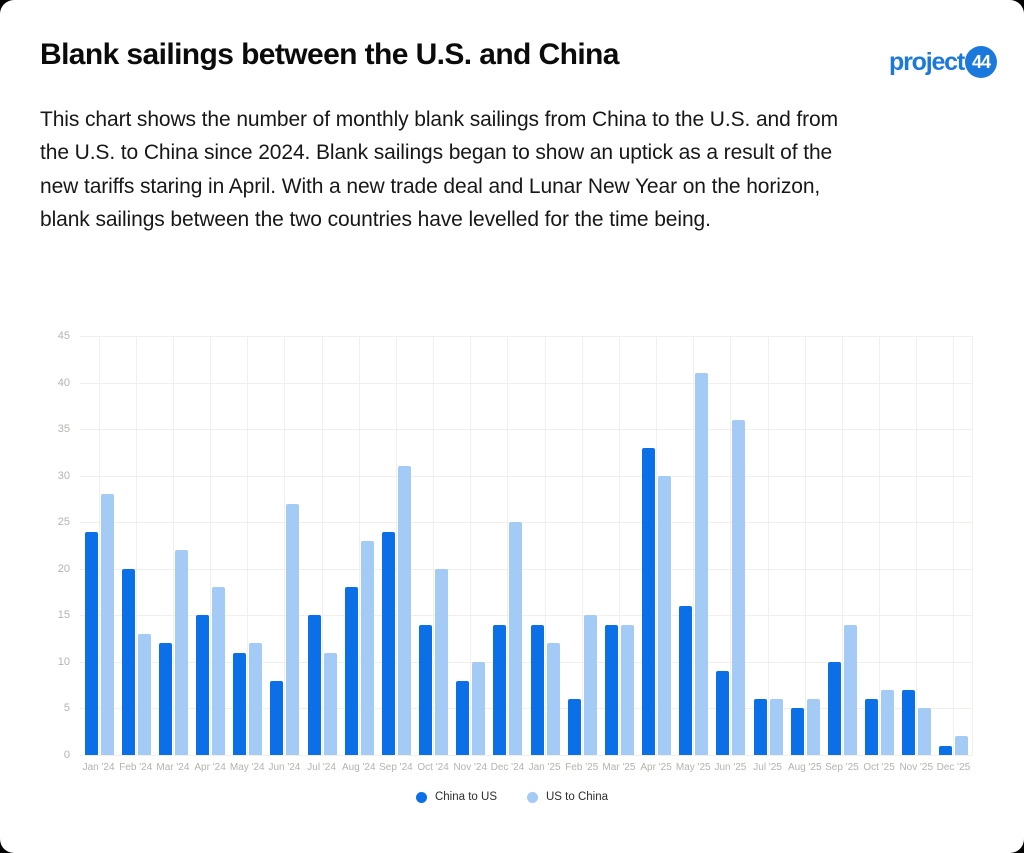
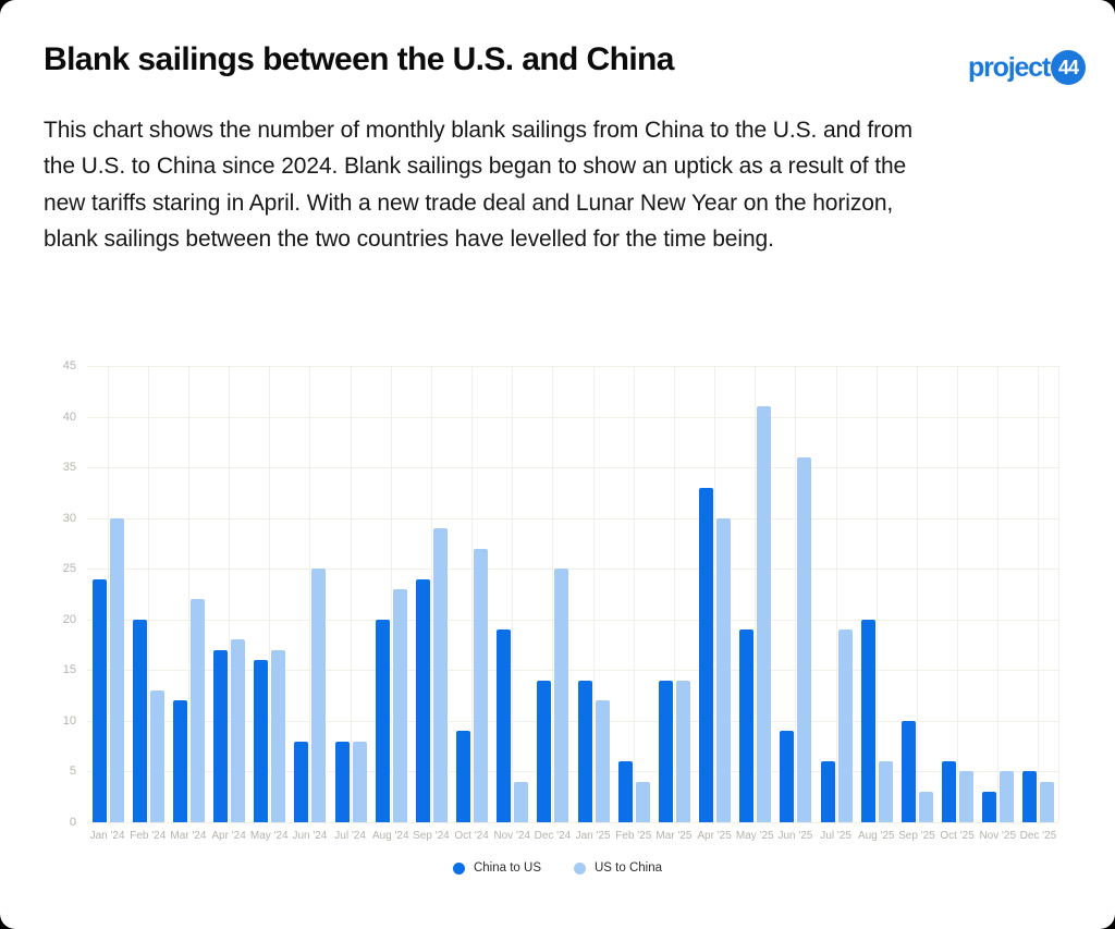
US to China/Jan '24: 28 -> 30
China to US/Apr '24: 15 -> 17
China to US/May '24: 11 -> 16
US to China/May '24: 12 -> 17
US to China/Jun '24: 27 -> 25
China to US/Jul '24: 15 -> 8
US to China/Jul '24: 11 -> 8
China to US/Aug '24: 18 -> 20
US to China/Sep '24: 31 -> 29
China to US/Oct '24: 14 -> 9
US to China/Oct '24: 20 -> 27
China to US/Nov '24: 8 -> 19
US to China/Nov '24: 10 -> 4
US to China/Feb '25: 15 -> 4
China to US/May '25: 16 -> 19
US to China/Jul '25: 6 -> 19
China to US/Aug '25: 5 -> 20
US to China/Sep '25: 14 -> 3
US to China/Oct '25: 7 -> 5
China to US/Nov '25: 7 -> 3
China to US/Dec '25: 1 -> 5
US to China/Dec '25: 2 -> 4
